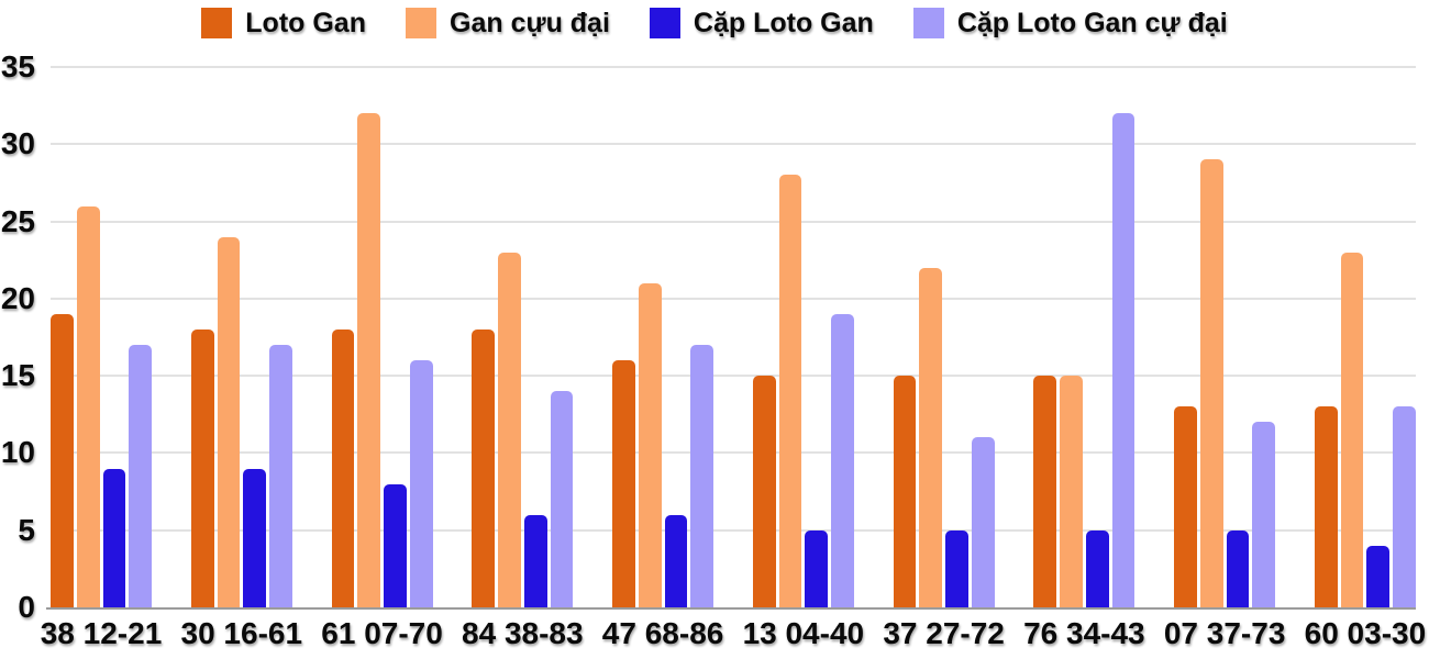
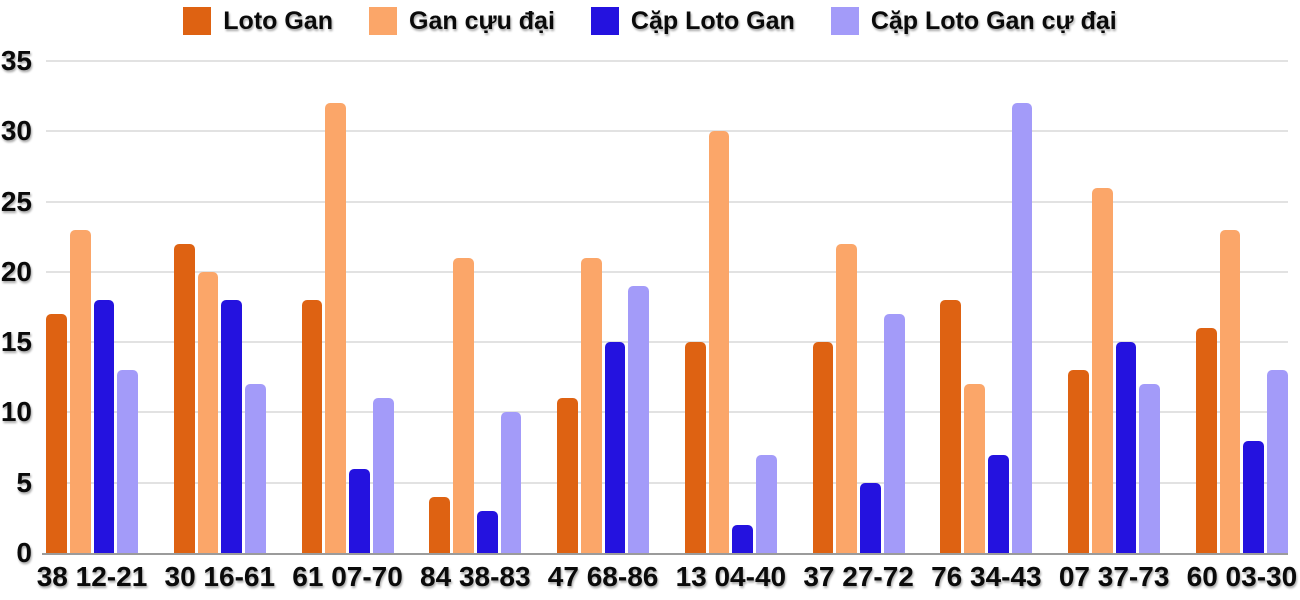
Loto Gan/38 12-21: 19 -> 17
Gan cựu đại/38 12-21: 26 -> 23
Cặp Loto Gan/38 12-21: 9 -> 18
Cặp Loto Gan cự đại/38 12-21: 17 -> 13
Loto Gan/30 16-61: 18 -> 22
Gan cựu đại/30 16-61: 24 -> 20
Cặp Loto Gan/30 16-61: 9 -> 18
Cặp Loto Gan cự đại/30 16-61: 17 -> 12
Cặp Loto Gan/61 07-70: 8 -> 6
Cặp Loto Gan cự đại/61 07-70: 16 -> 11
Loto Gan/84 38-83: 18 -> 4
Gan cựu đại/84 38-83: 23 -> 21
Cặp Loto Gan/84 38-83: 6 -> 3
Cặp Loto Gan cự đại/84 38-83: 14 -> 10
Loto Gan/47 68-86: 16 -> 11
Cặp Loto Gan/47 68-86: 6 -> 15
Cặp Loto Gan cự đại/47 68-86: 17 -> 19
Gan cựu đại/13 04-40: 28 -> 30
Cặp Loto Gan/13 04-40: 5 -> 2
Cặp Loto Gan cự đại/13 04-40: 19 -> 7
Cặp Loto Gan cự đại/37 27-72: 11 -> 17
Loto Gan/76 34-43: 15 -> 18
Gan cựu đại/76 34-43: 15 -> 12
Cặp Loto Gan/76 34-43: 5 -> 7
Gan cựu đại/07 37-73: 29 -> 26
Cặp Loto Gan/07 37-73: 5 -> 15
Loto Gan/60 03-30: 13 -> 16
Cặp Loto Gan/60 03-30: 4 -> 8
